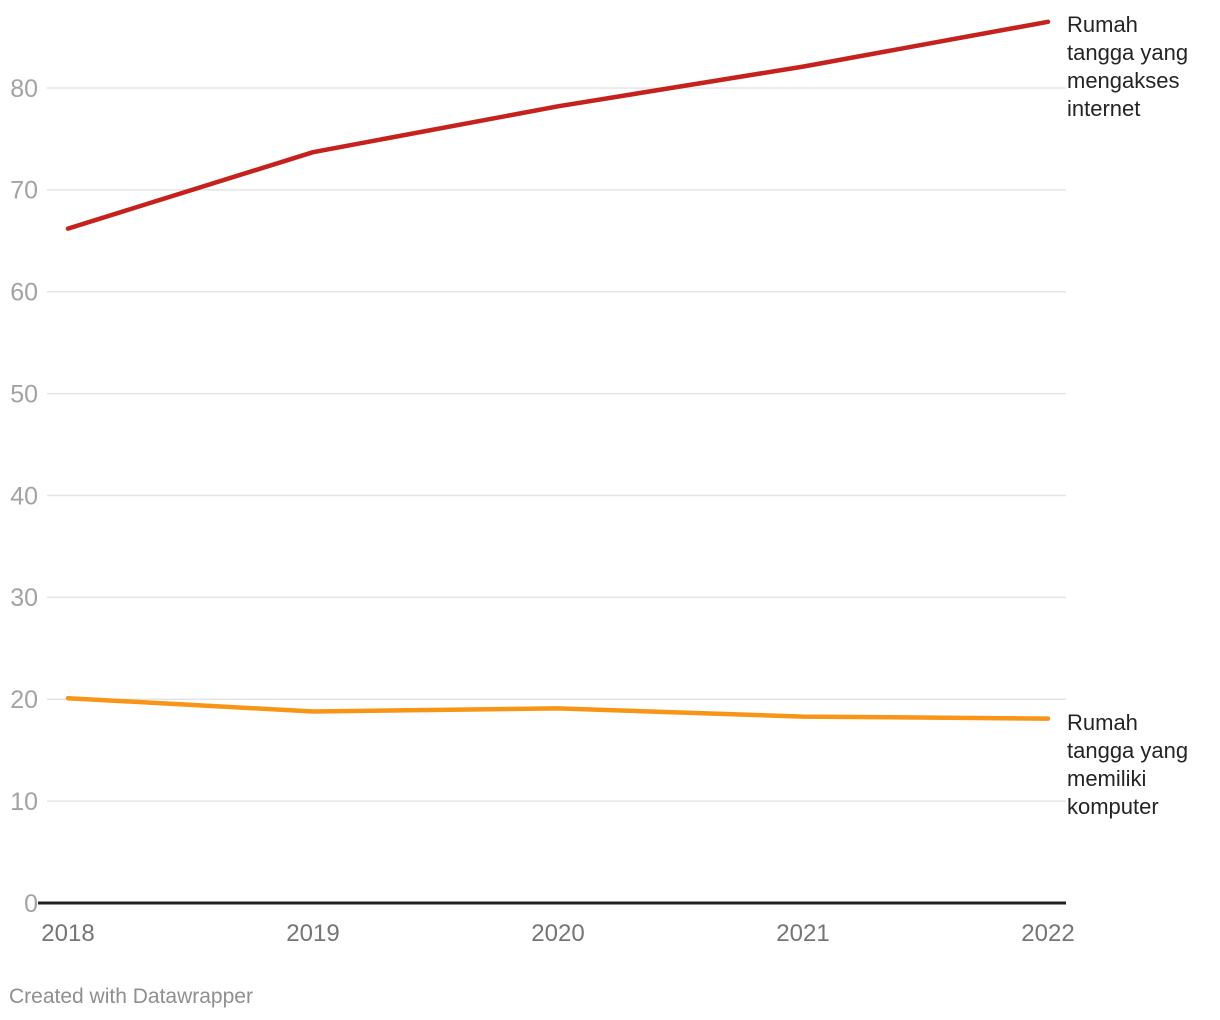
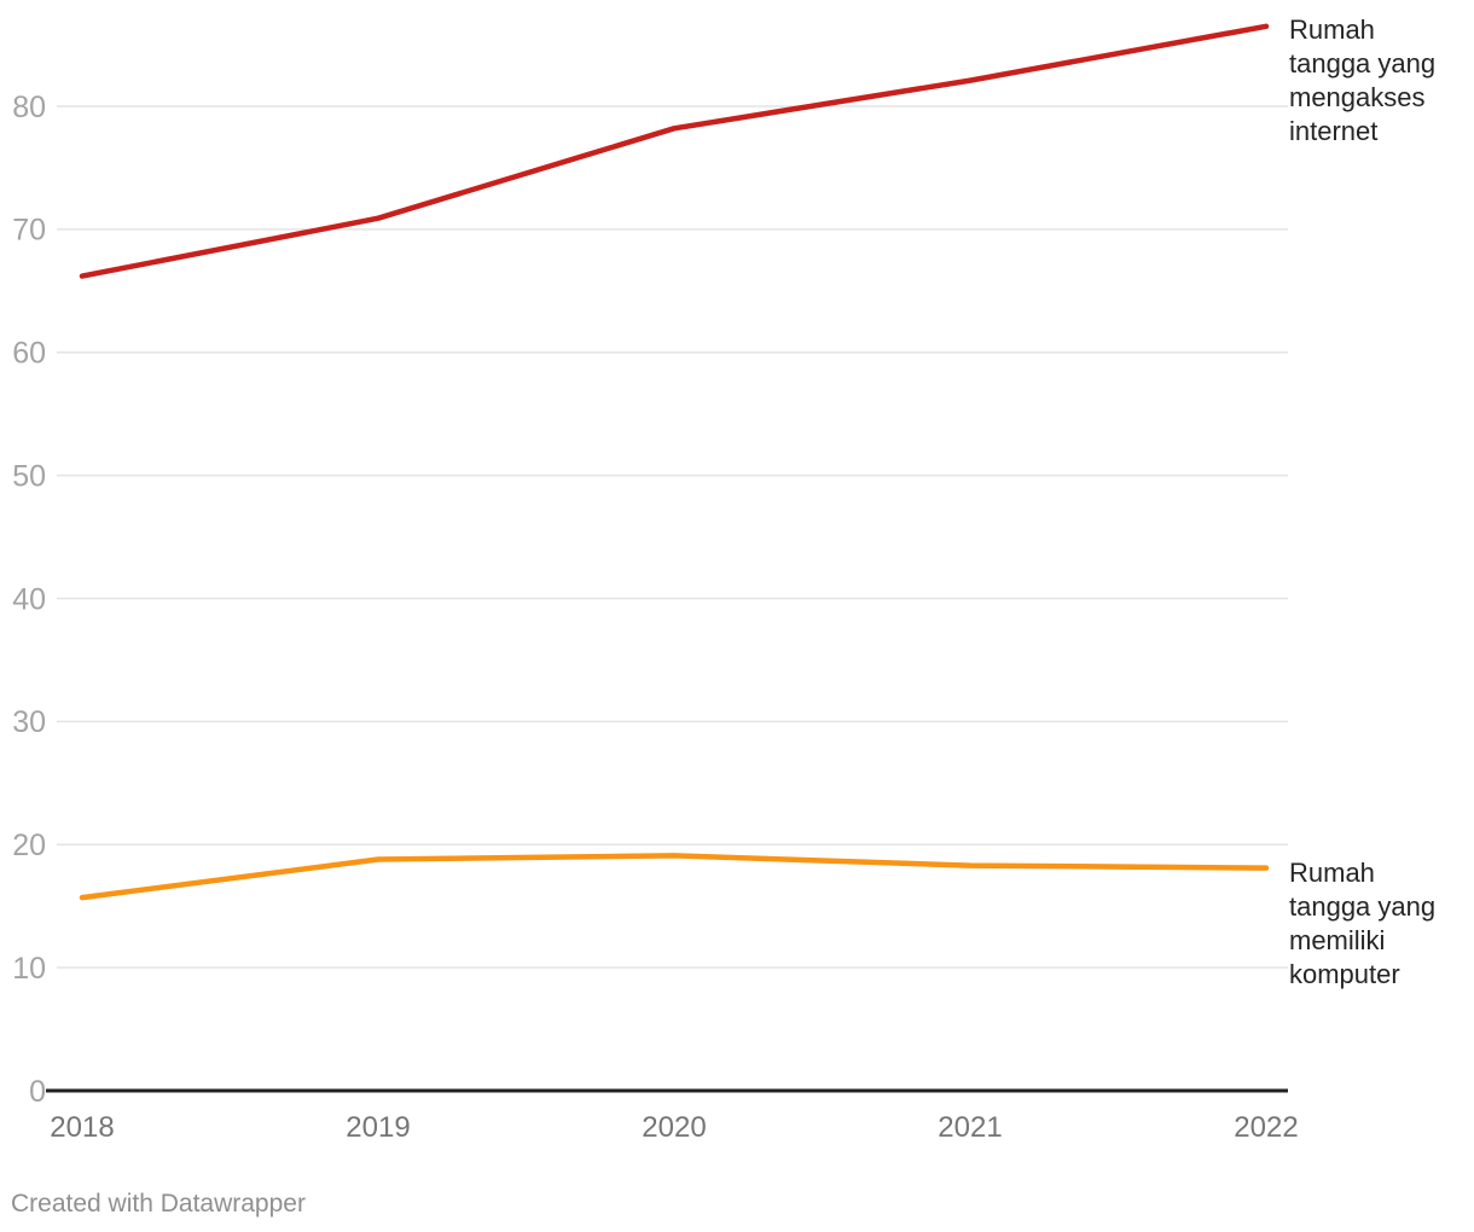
Rumah tangga yang memiliki komputer/2018: 20.1 -> 15.7
Rumah tangga yang mengakses internet/2019: 73.7 -> 70.9
